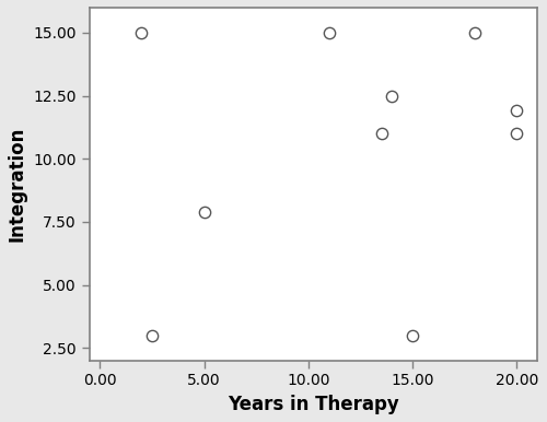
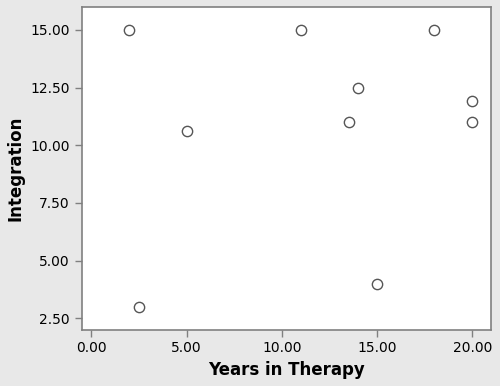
5.00: 7.9 -> 10.6
15.00: 3.0 -> 4.0
